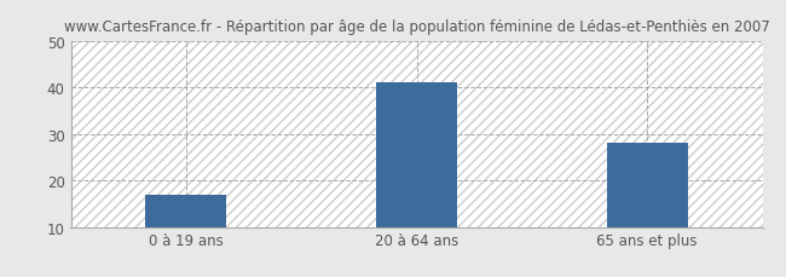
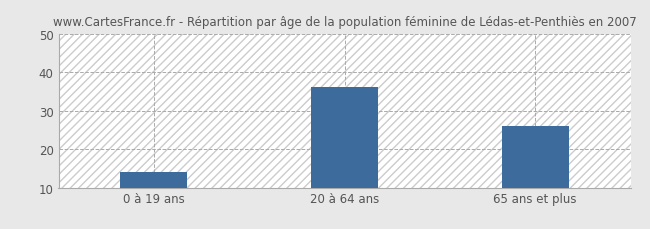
0 à 19 ans: 17 -> 14
20 à 64 ans: 41 -> 36
65 ans et plus: 28 -> 26
